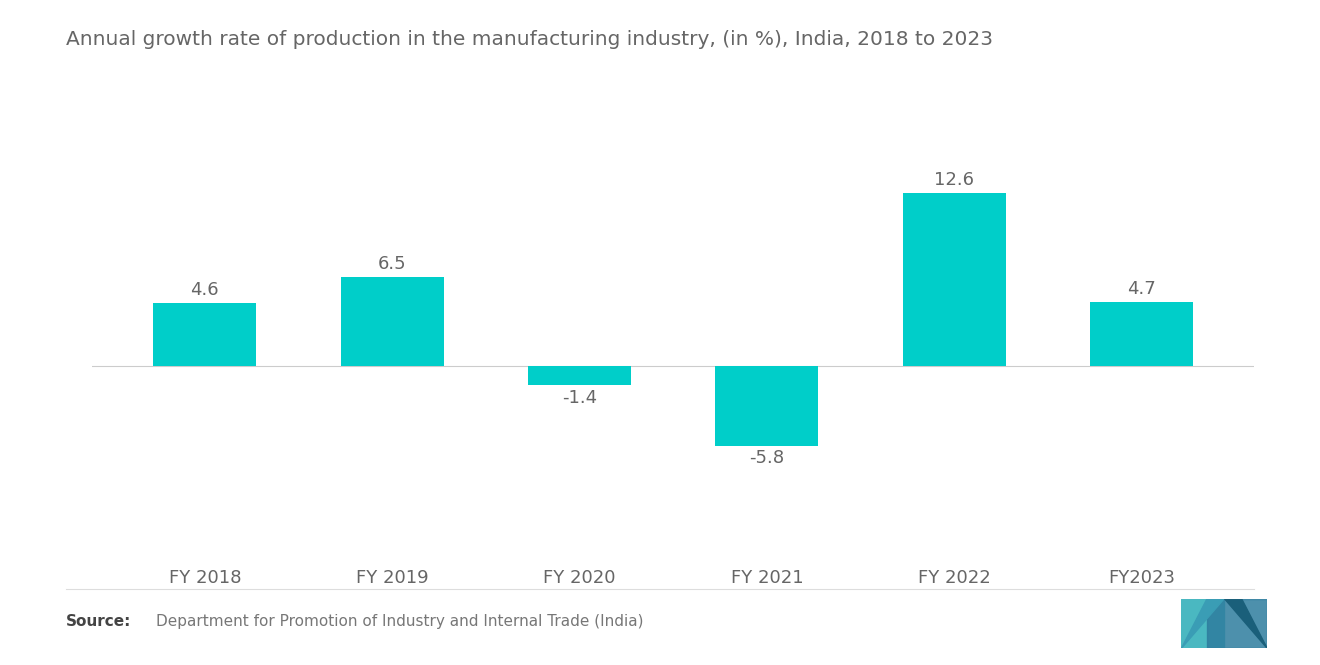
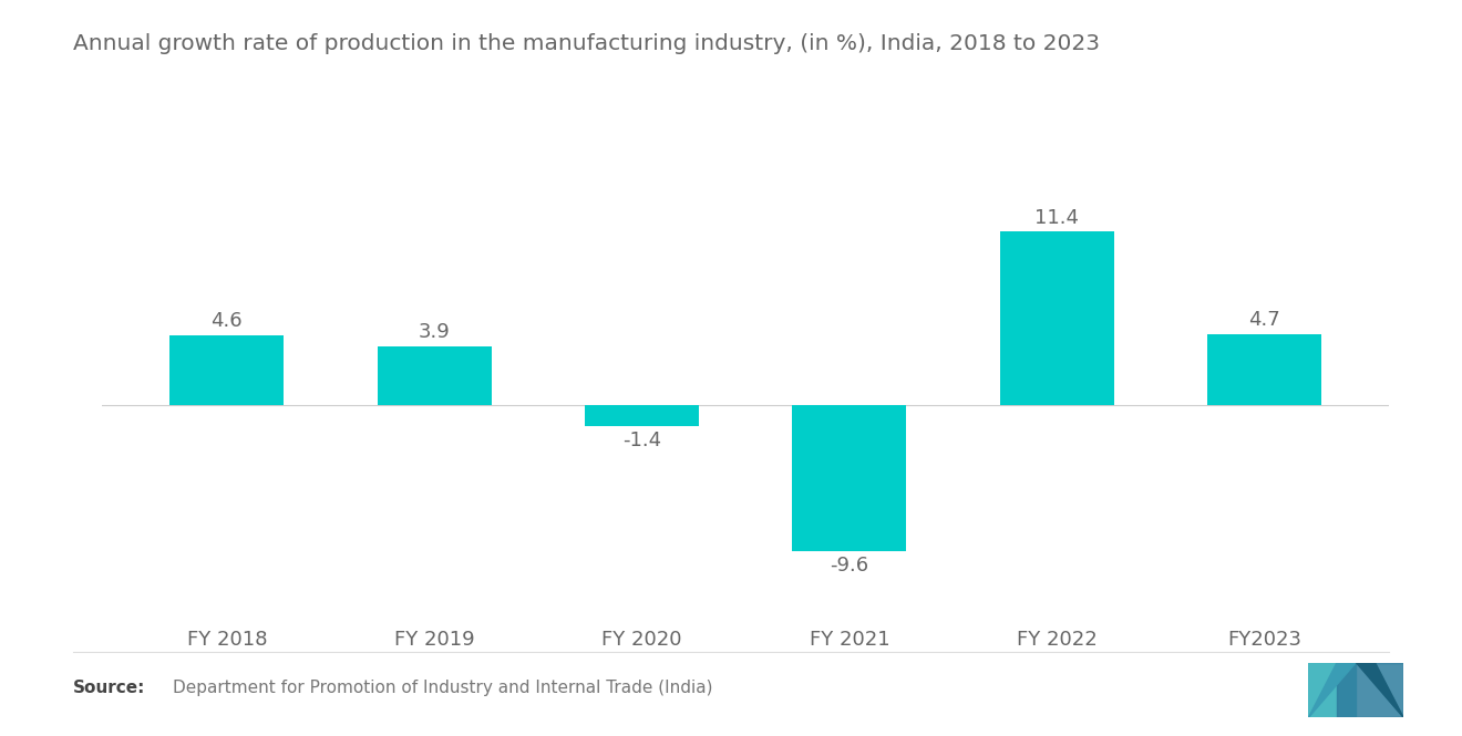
FY 2019: 6.5 -> 3.9
FY 2021: -5.8 -> -9.6
FY 2022: 12.6 -> 11.4
